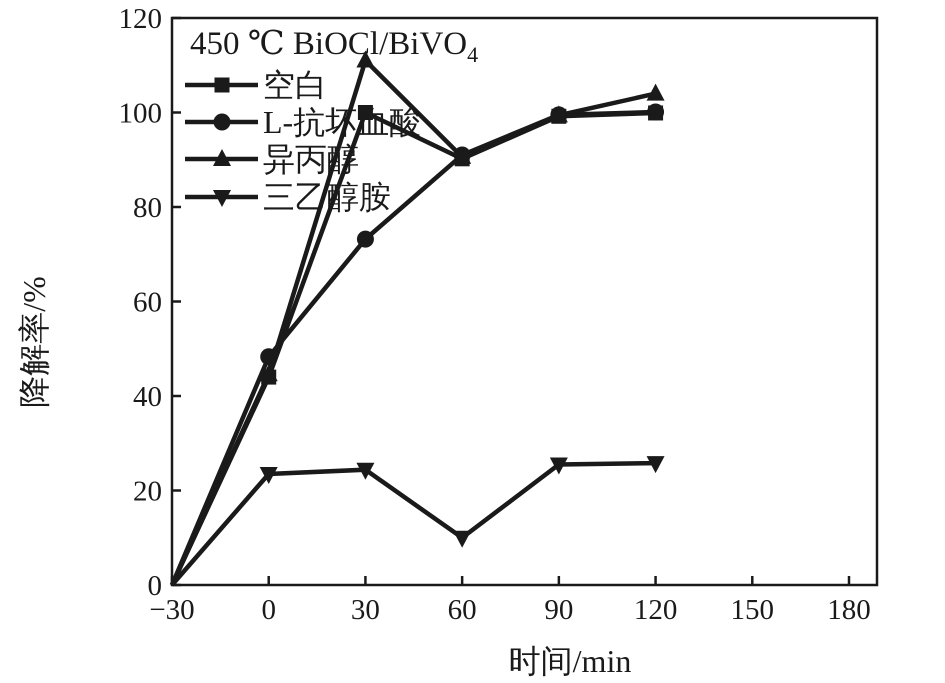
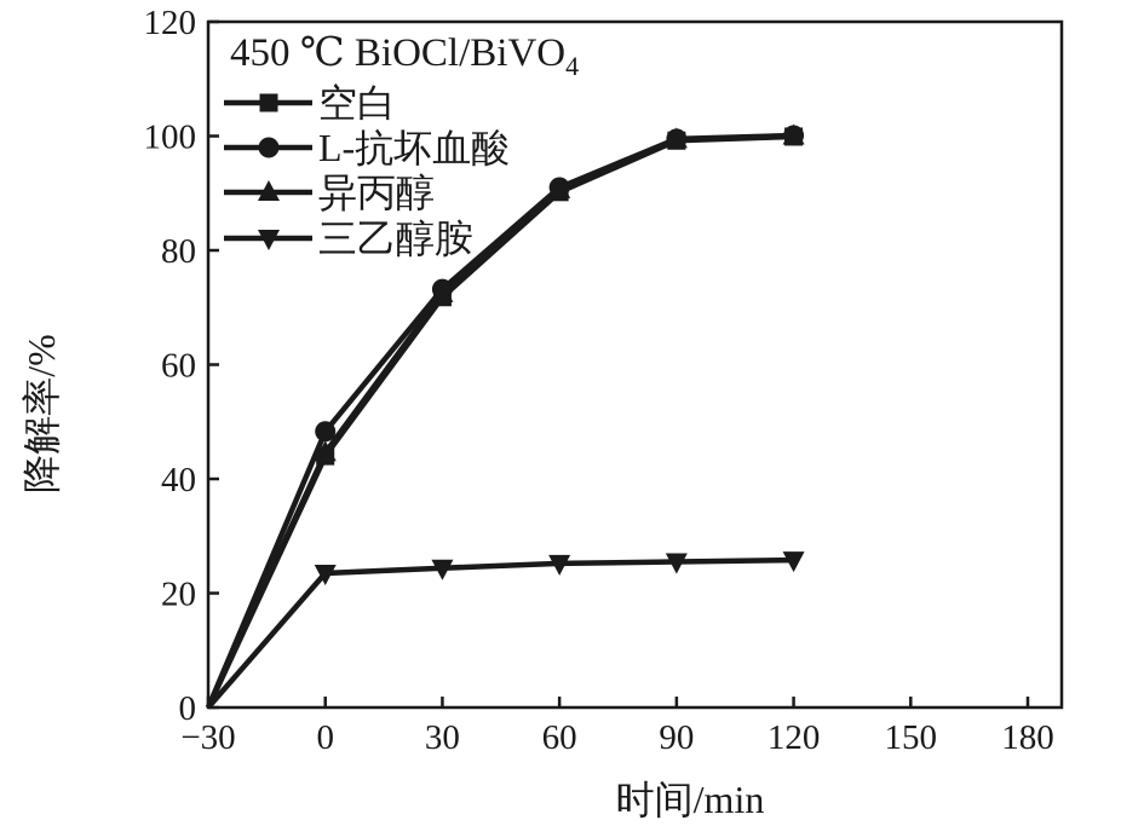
空白/30: 100 -> 72
异丙醇/30: 111 -> 72
三乙醇胺/60: 10 -> 25
异丙醇/120: 104 -> 100
